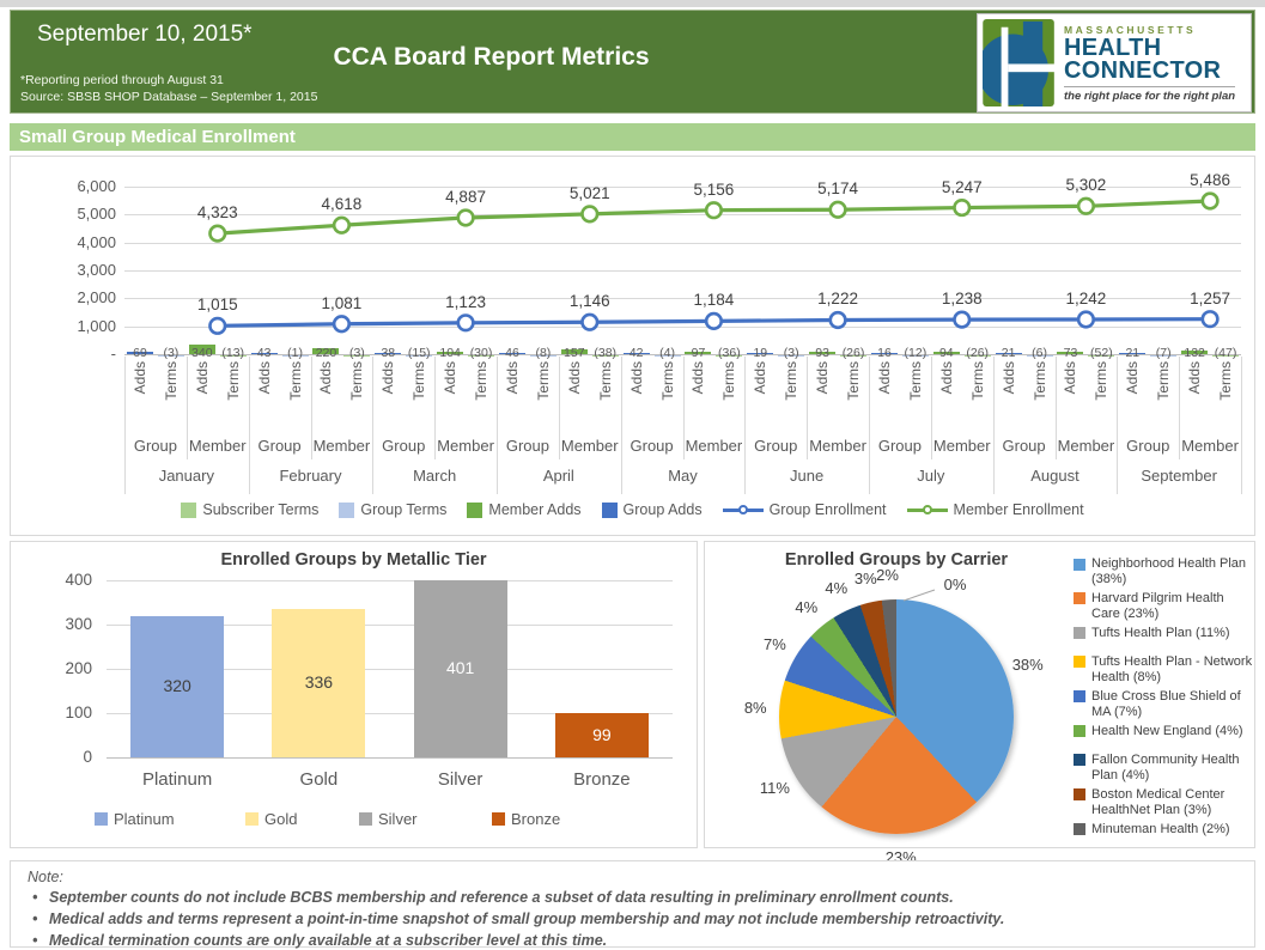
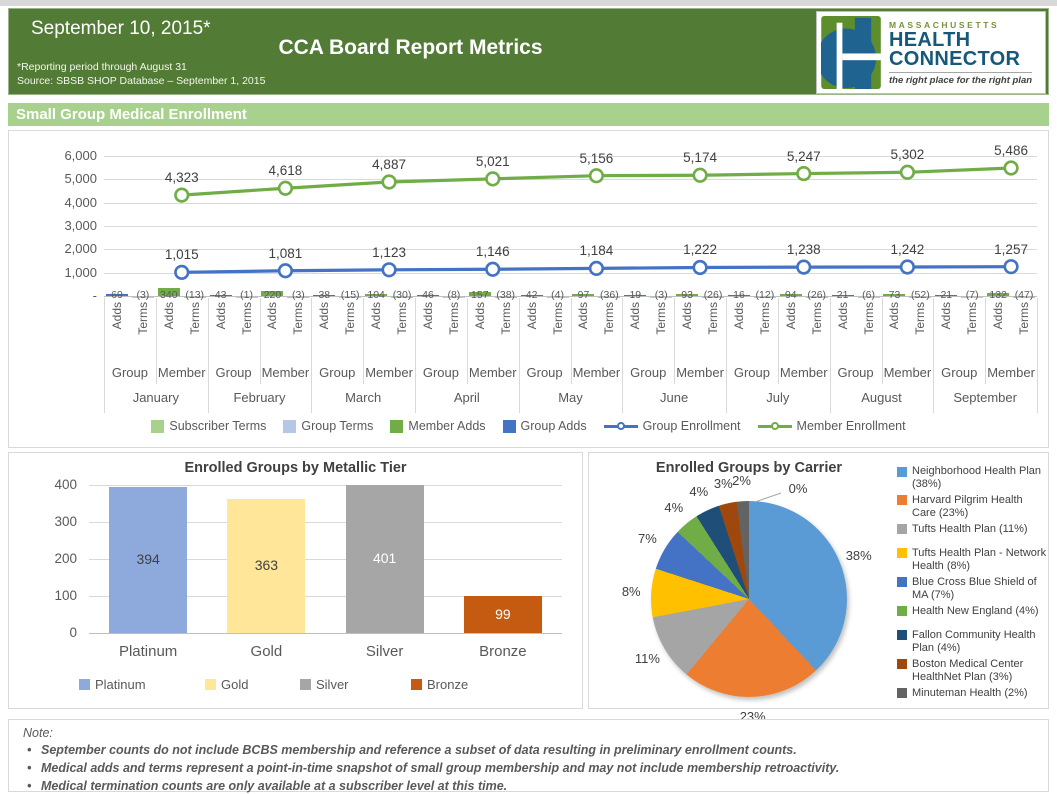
Enrolled Groups by Metallic Tier/Platinum: 320 -> 394
Enrolled Groups by Metallic Tier/Gold: 336 -> 363
